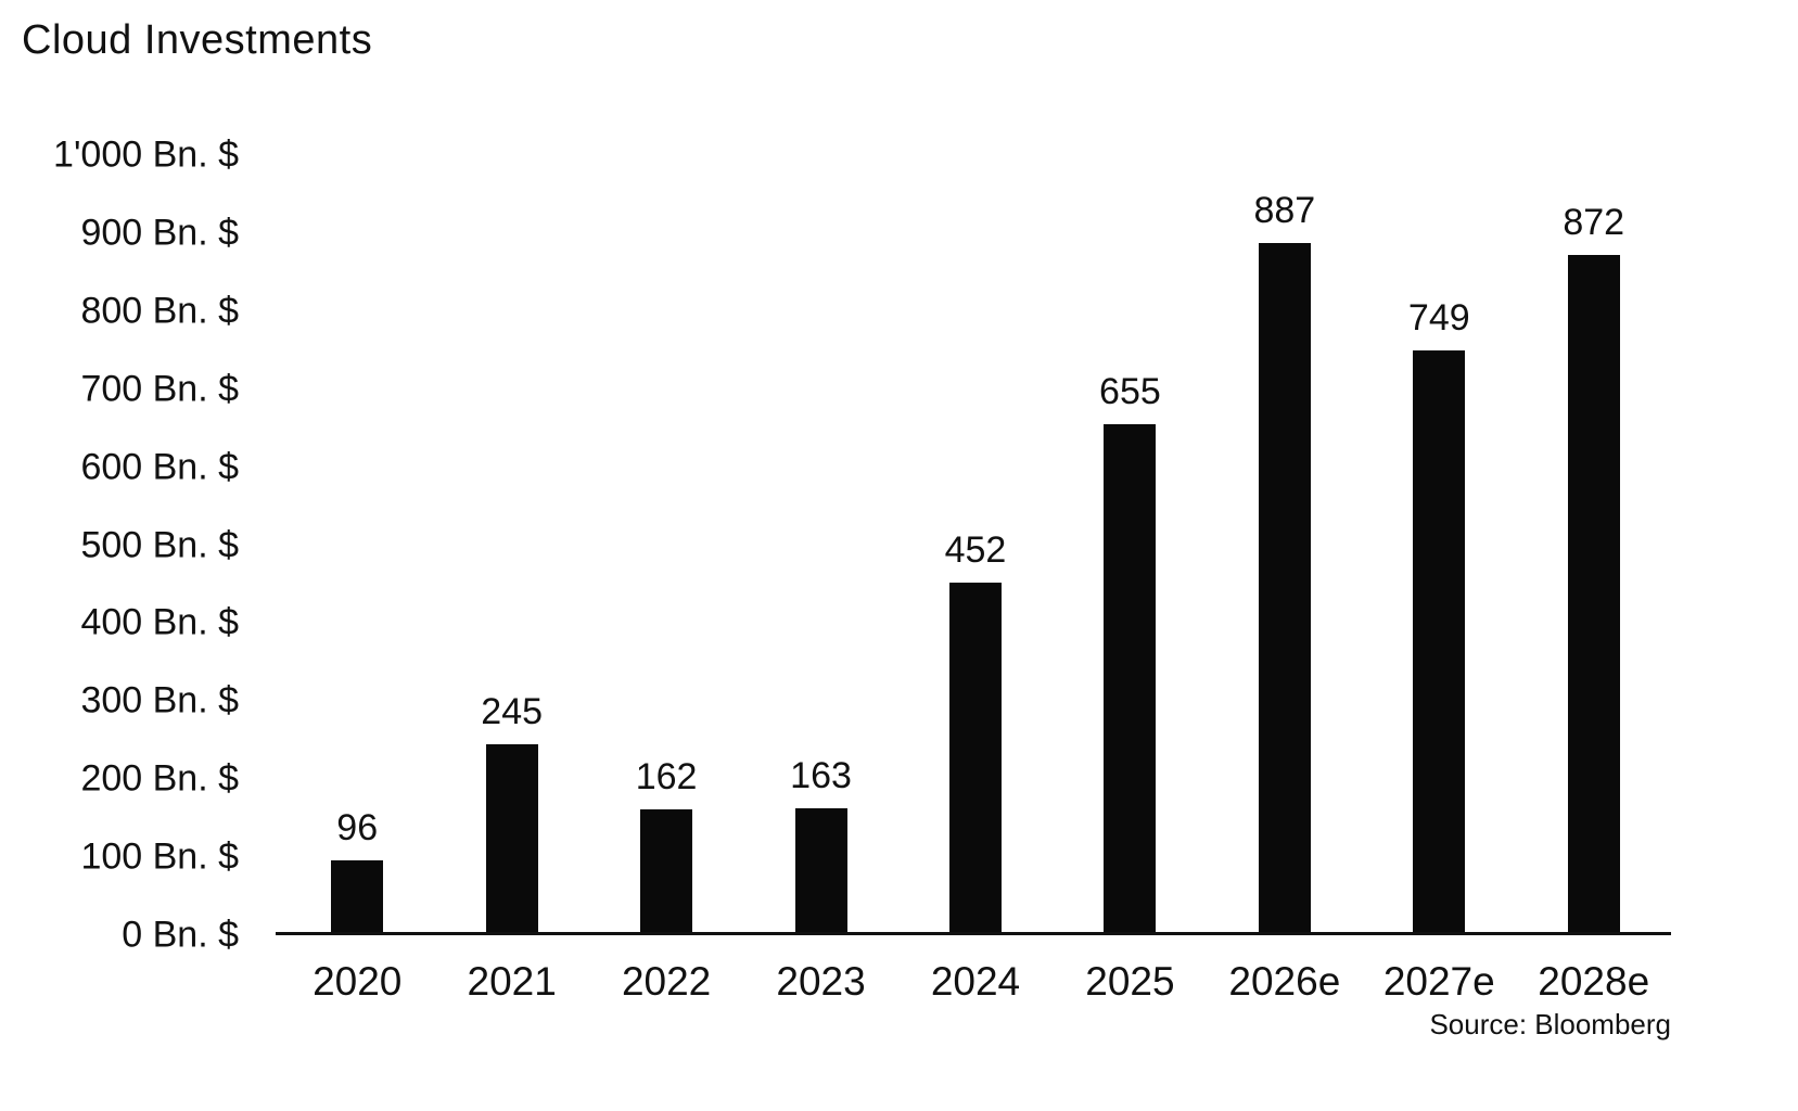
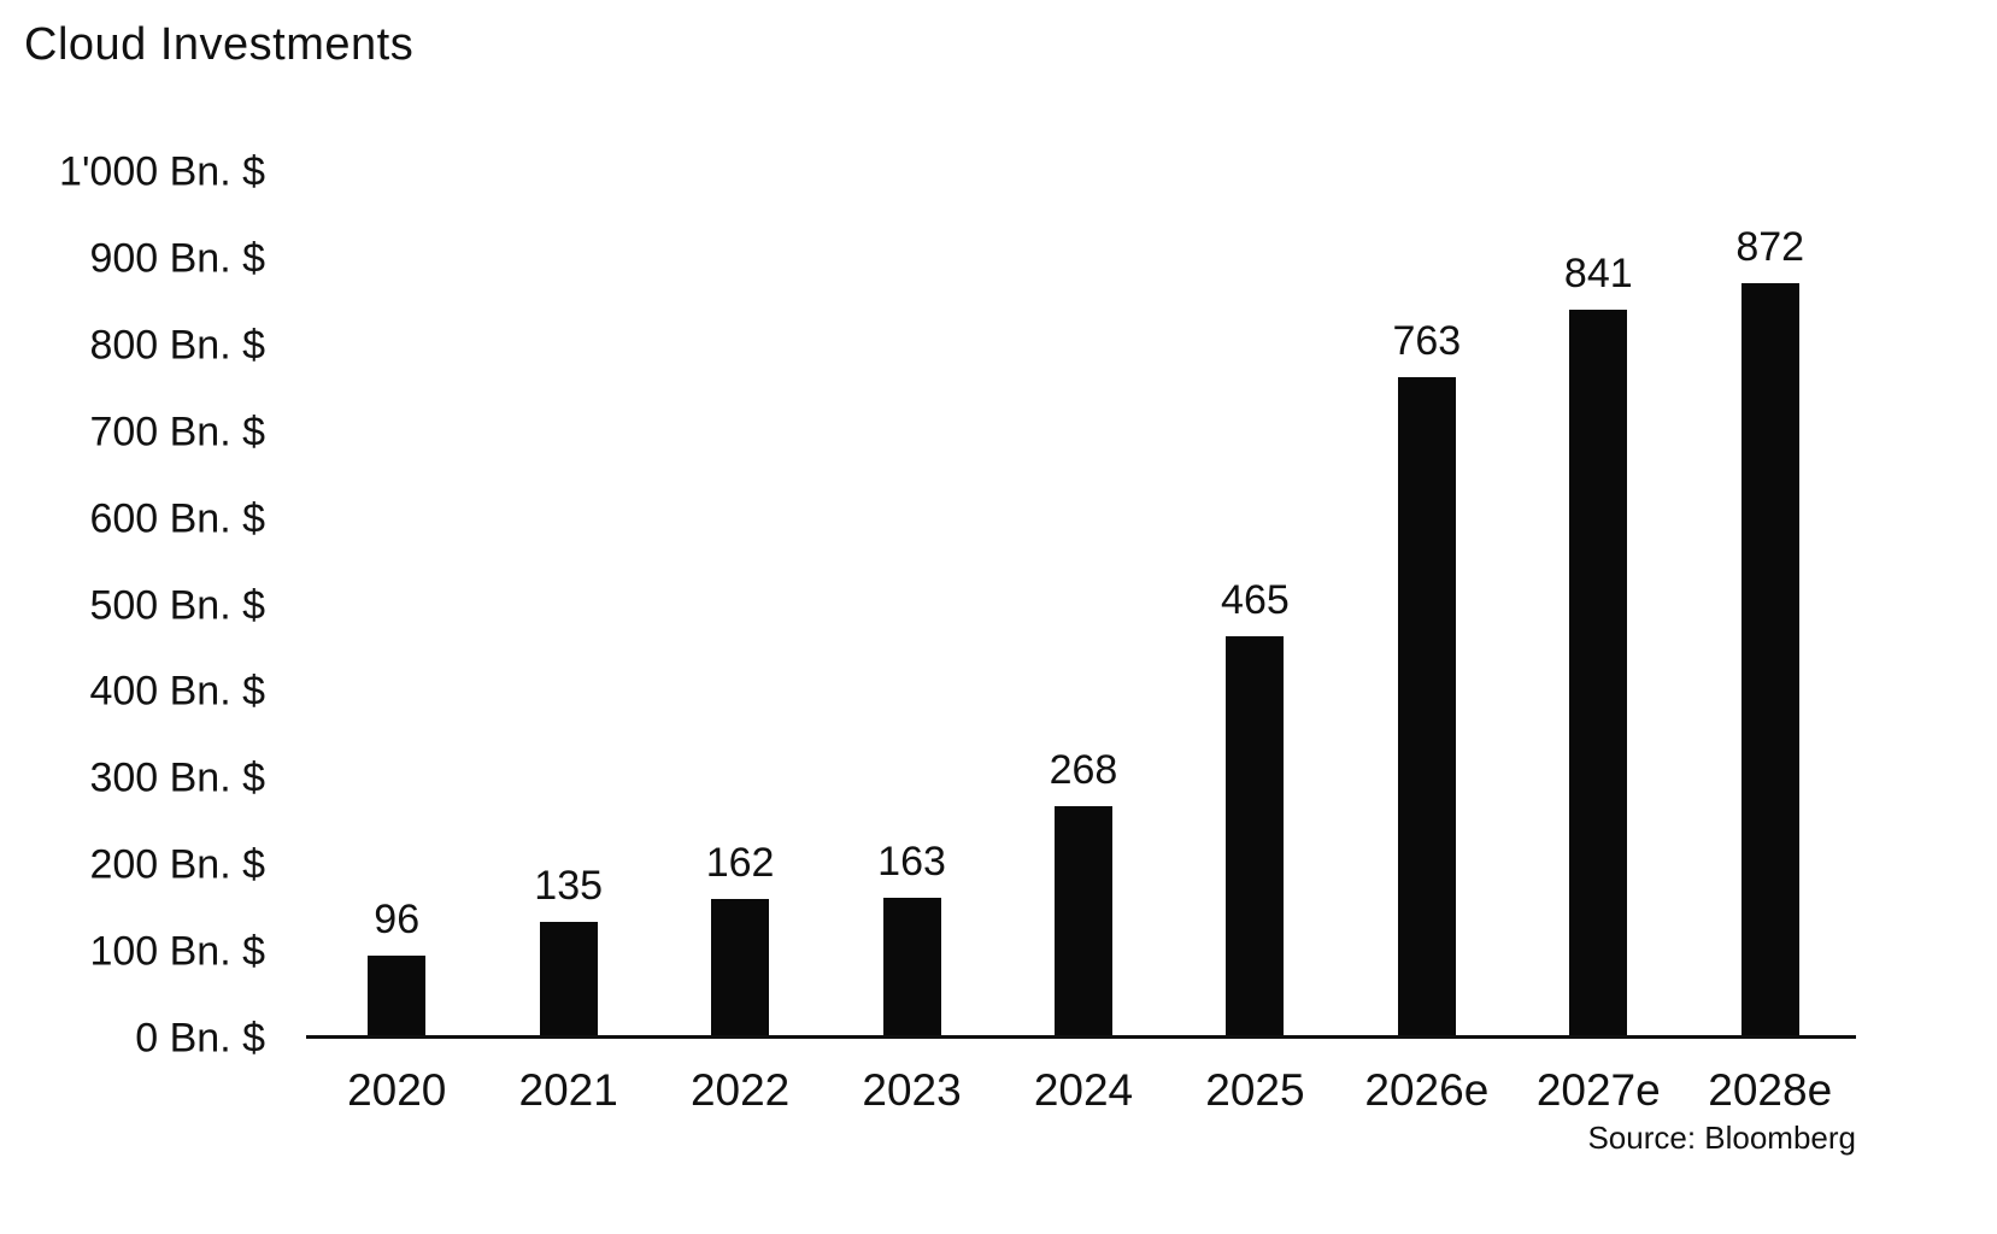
2021: 245 -> 135
2024: 452 -> 268
2025: 655 -> 465
2026e: 887 -> 763
2027e: 749 -> 841
